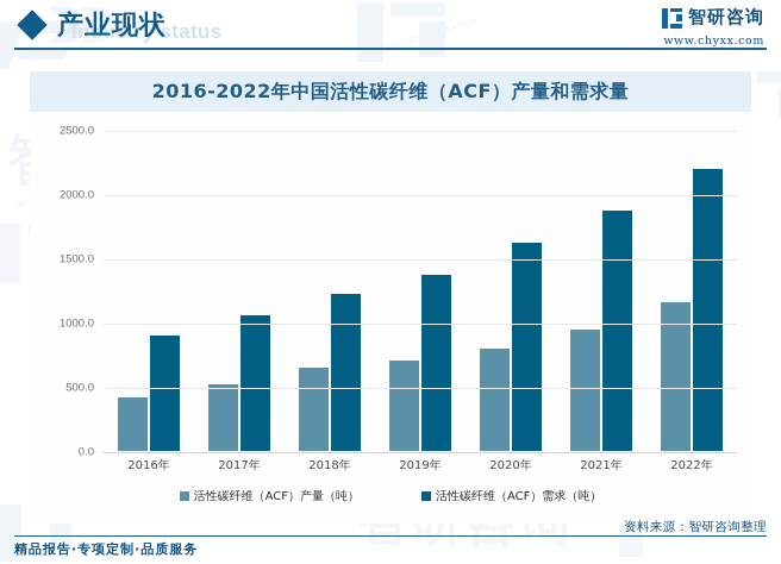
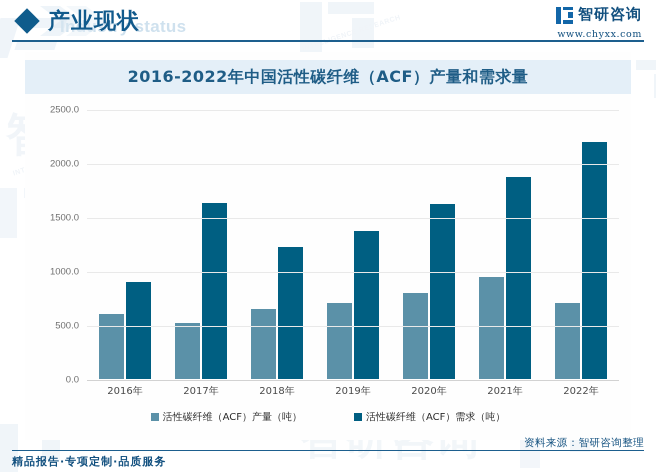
活性碳纤维（ACF）产量（吨）/2016年: 420 -> 600
活性碳纤维（ACF）需求（吨）/2017年: 1060 -> 1630
活性碳纤维（ACF）产量（吨）/2022年: 1160 -> 700
